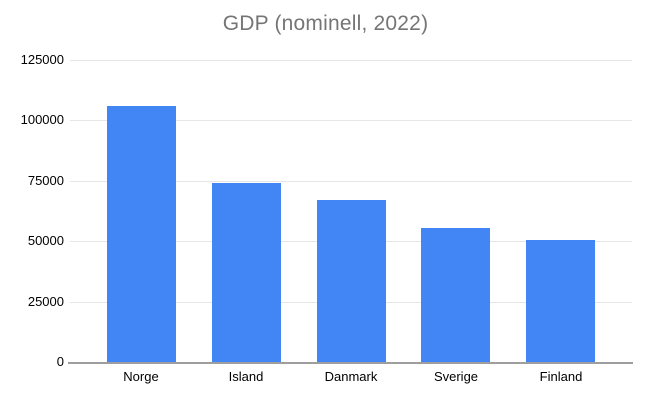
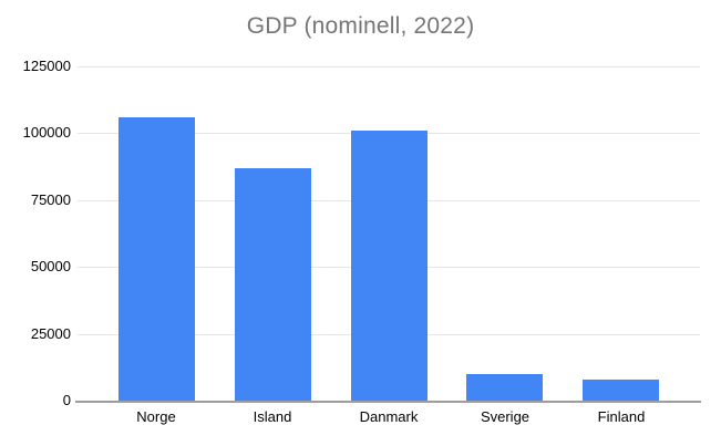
Island: 74000 -> 87000
Danmark: 67000 -> 101000
Sverige: 56000 -> 10000
Finland: 50000 -> 8000
